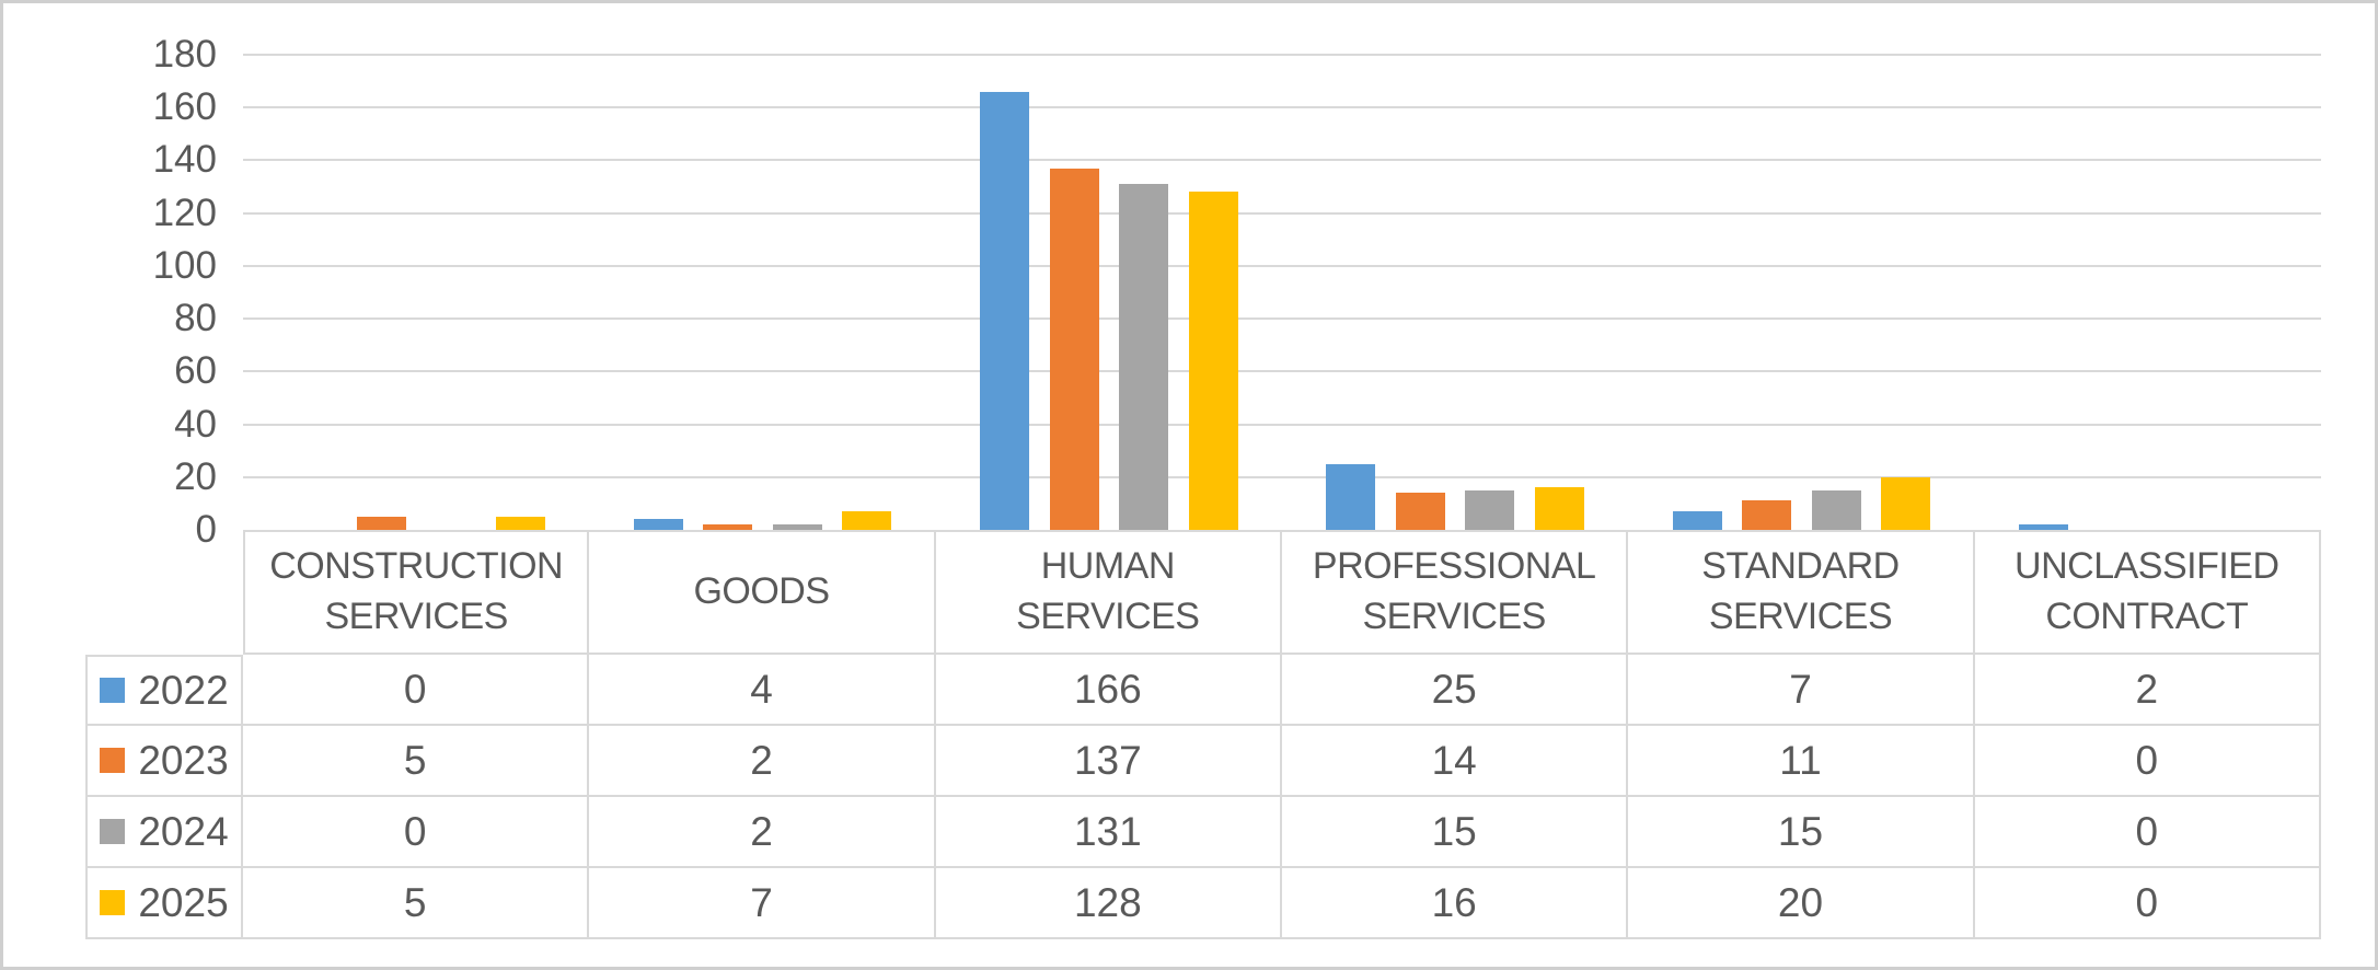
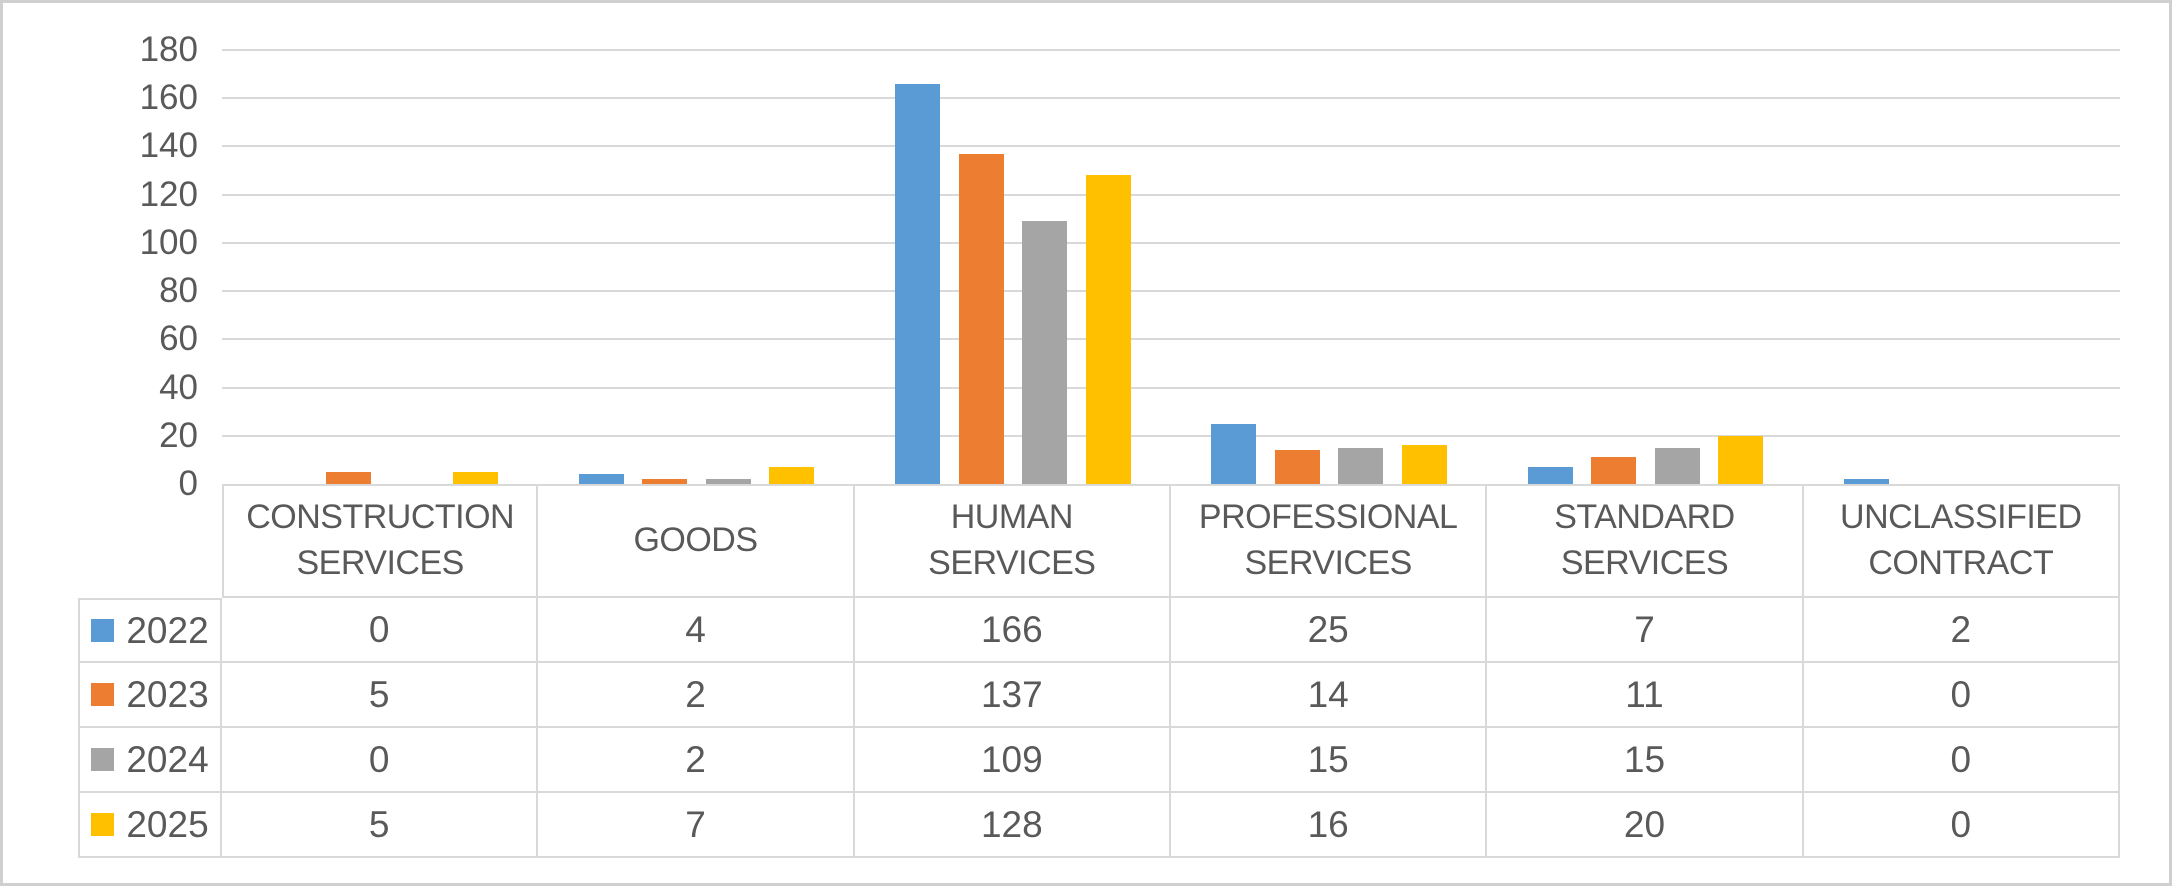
2024/HUMAN SERVICES: 131 -> 109
